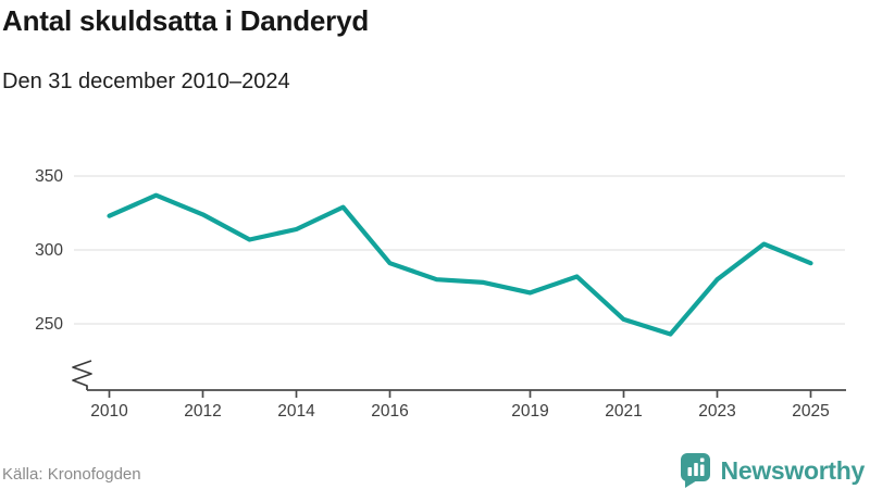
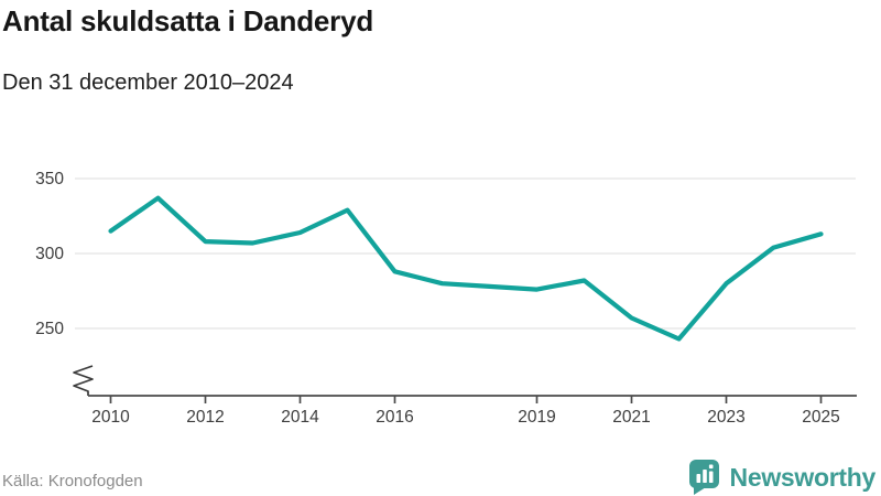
2010: 323 -> 315
2012: 324 -> 308
2016: 291 -> 288
2019: 271 -> 276
2021: 253 -> 257
2025: 291 -> 313
